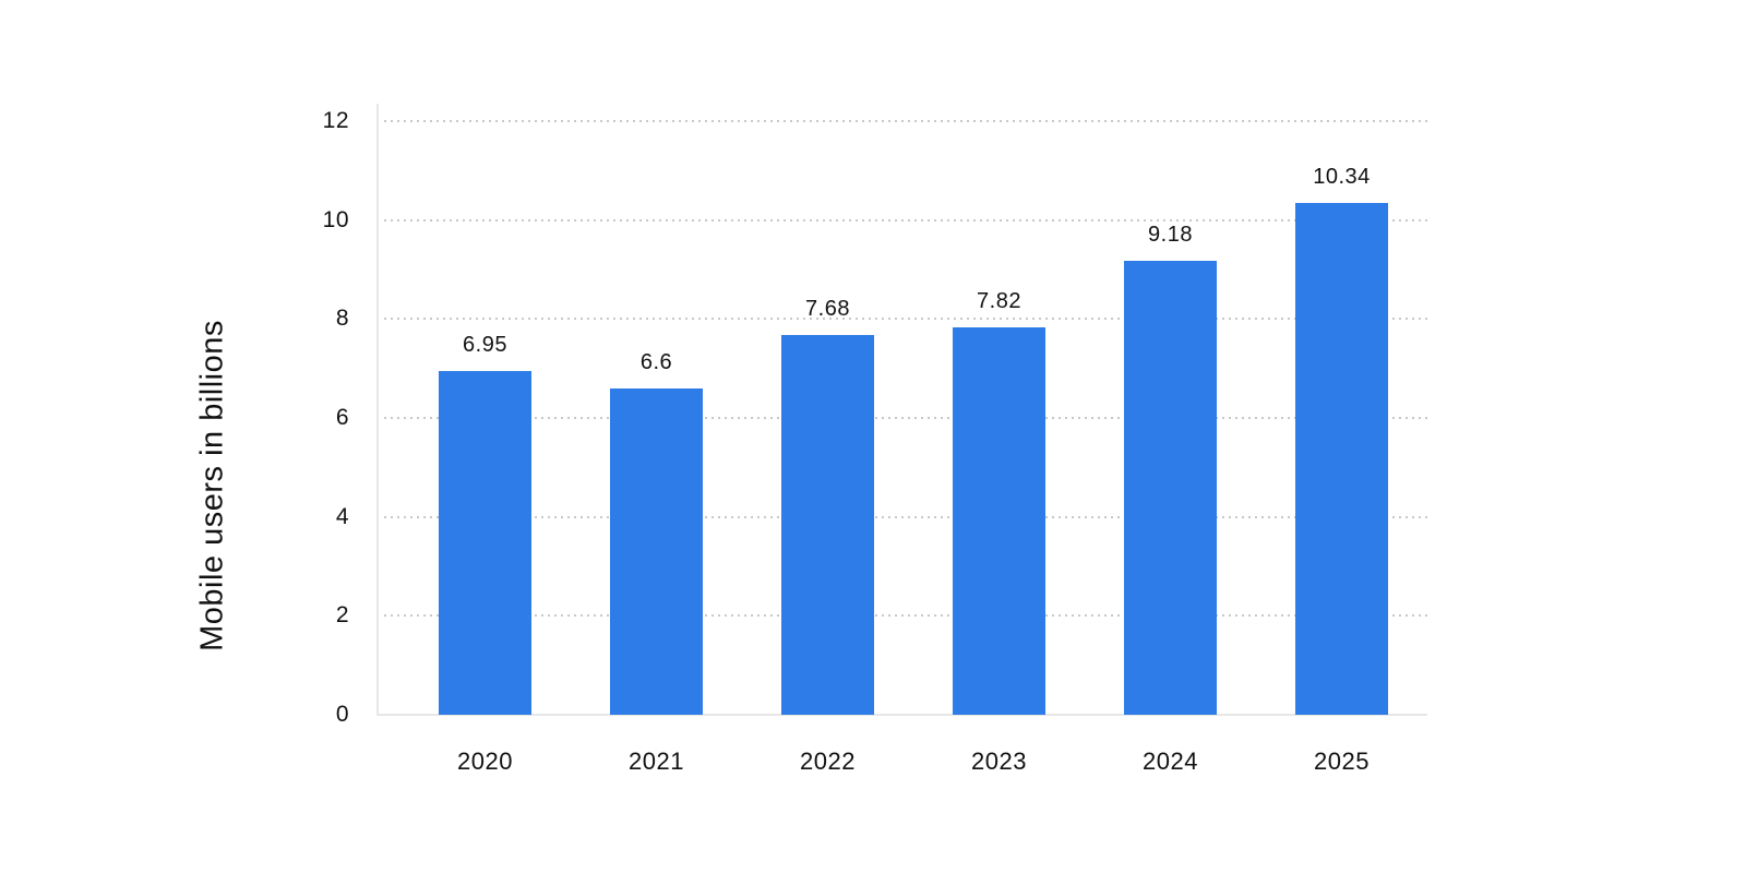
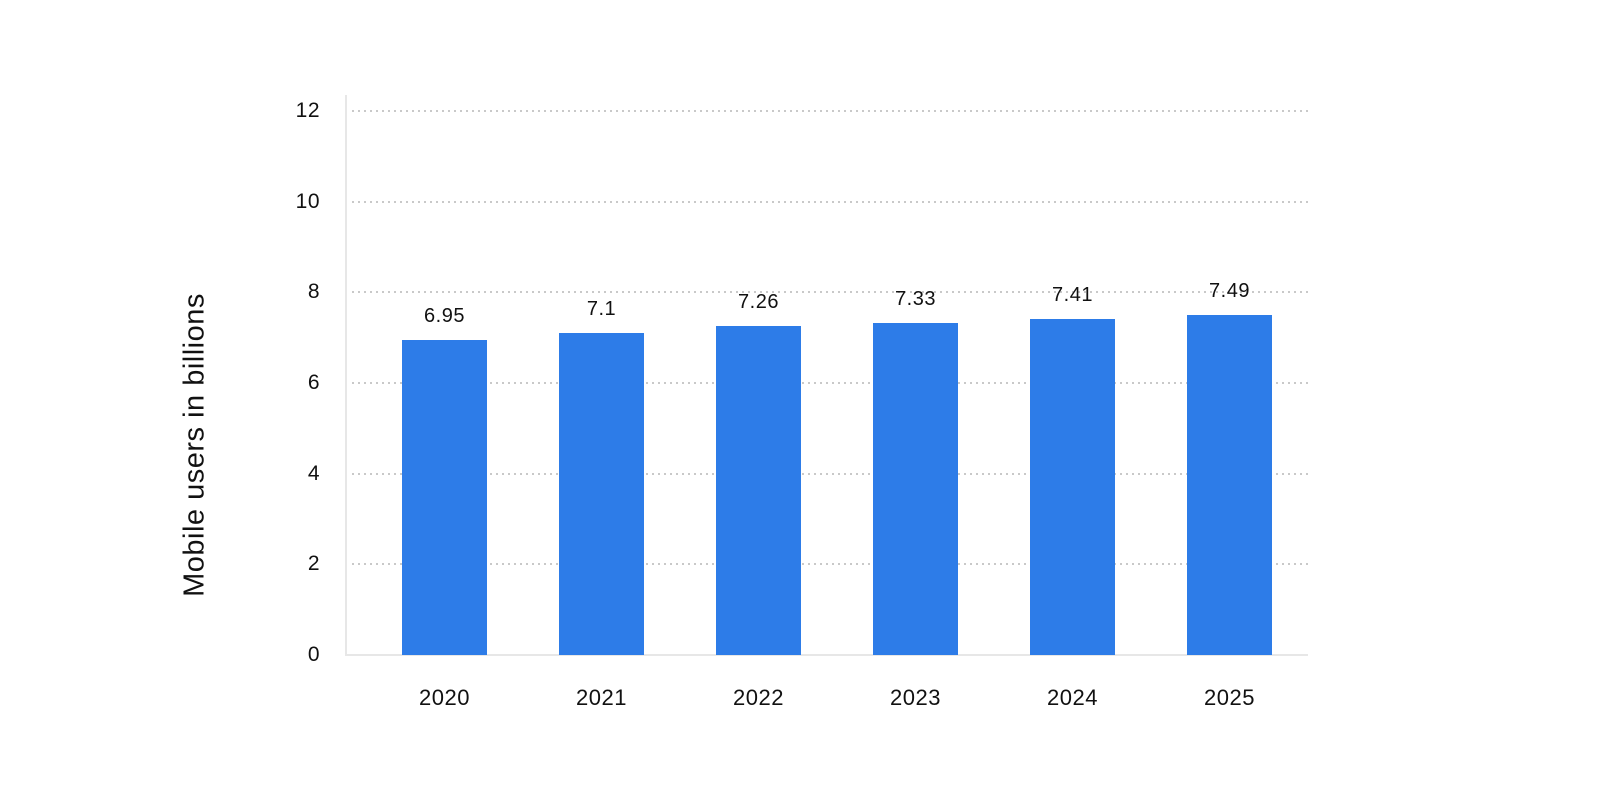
2021: 6.6 -> 7.1
2022: 7.68 -> 7.26
2023: 7.82 -> 7.33
2024: 9.18 -> 7.41
2025: 10.34 -> 7.49
